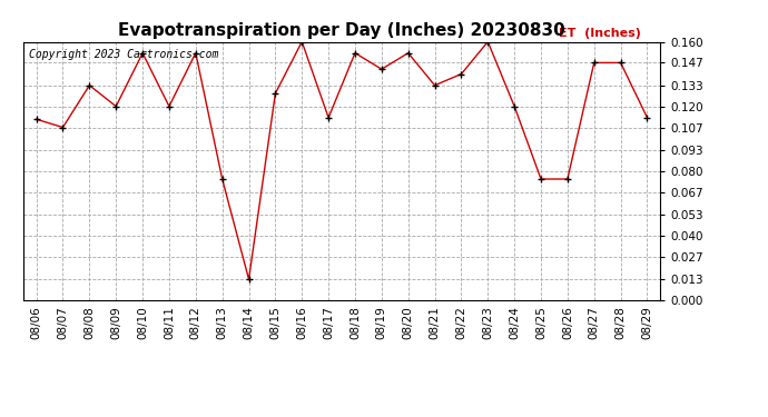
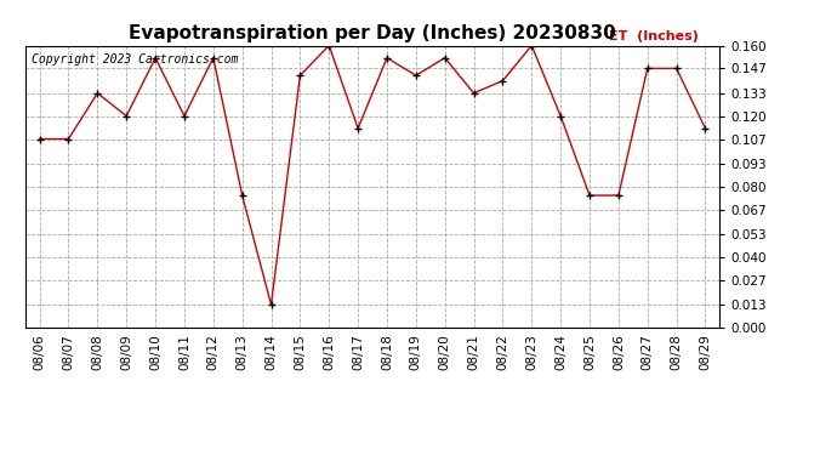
08/06: 0.112 -> 0.107
08/15: 0.128 -> 0.143
